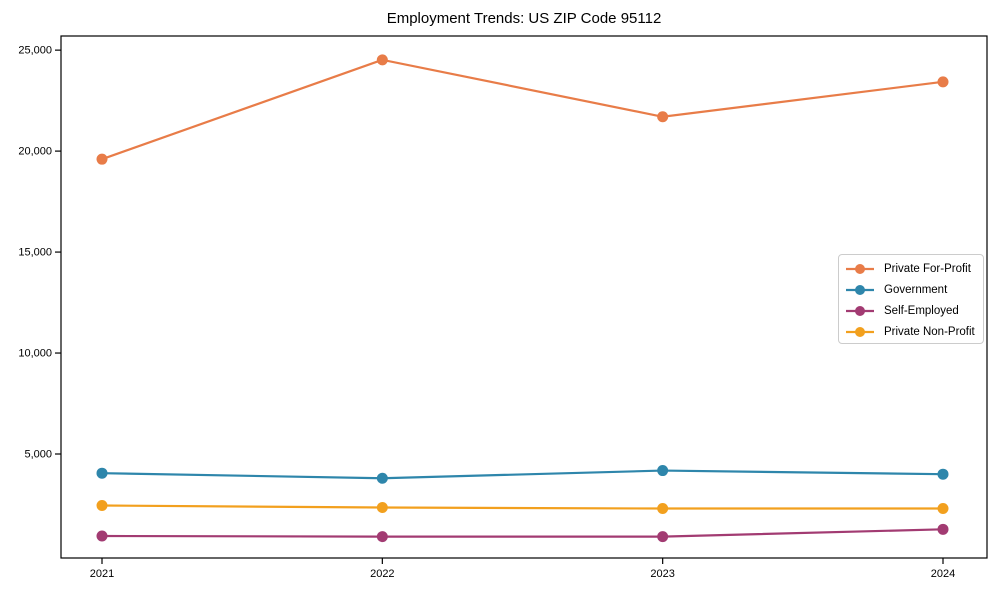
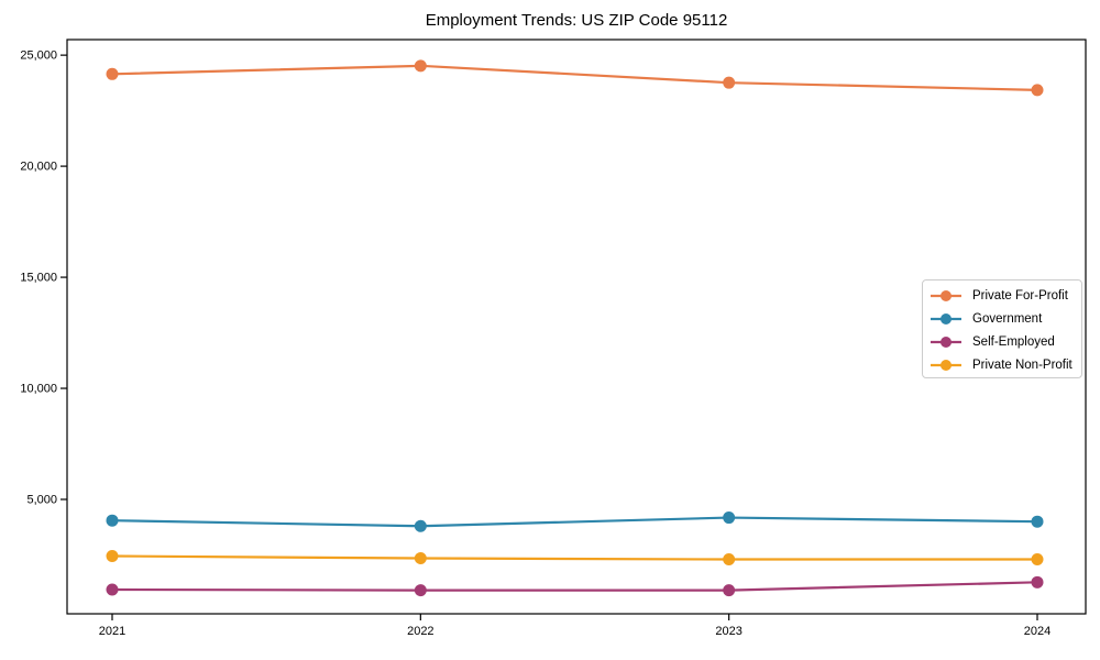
Private For-Profit/2021: 19600 -> 24200
Private For-Profit/2023: 21700 -> 23800
